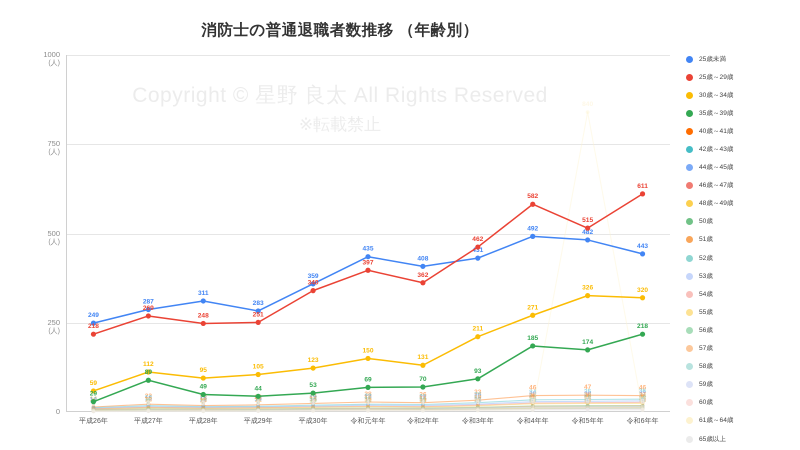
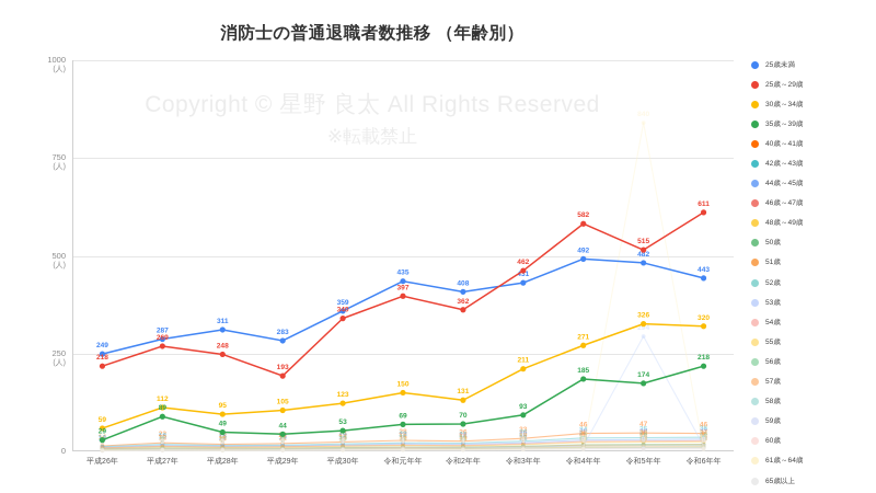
25歳～29歳/平成29年: 251 -> 193
53歳/令和5年年: 13 -> 294
